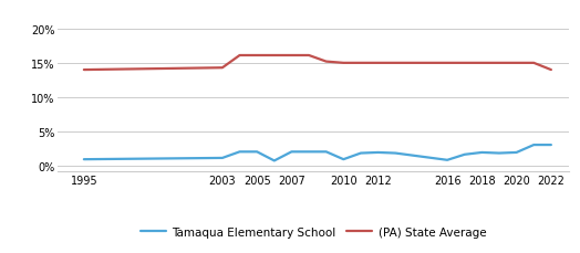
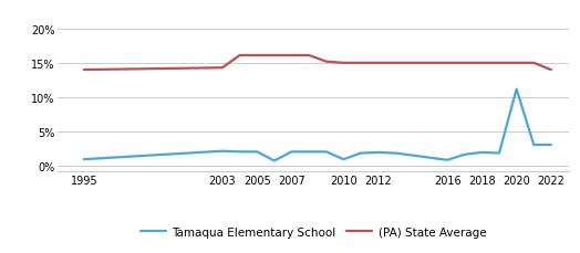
Tamaqua Elementary School/2003: 1.2% -> 2.2%
Tamaqua Elementary School/2020: 2.0% -> 11.2%
